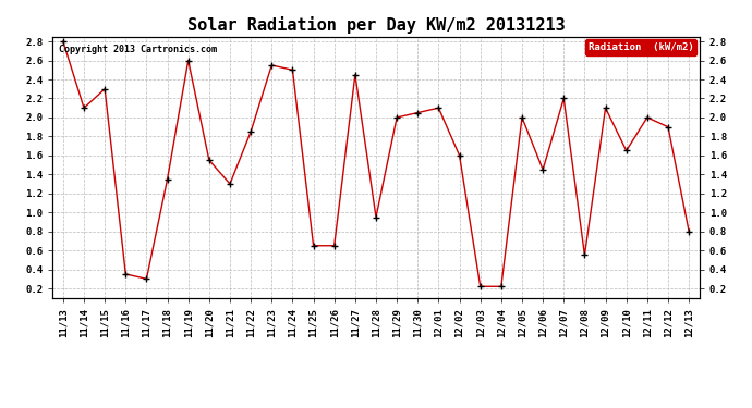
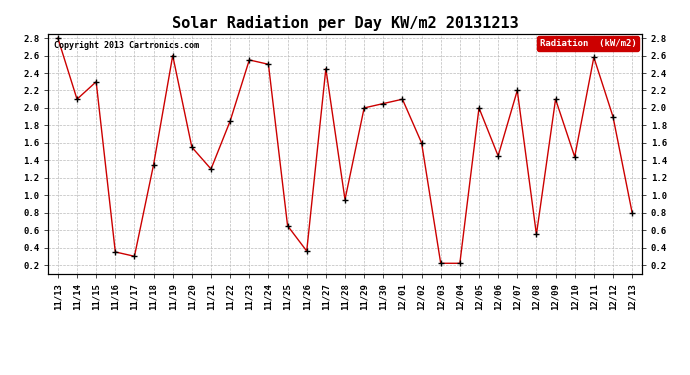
11/26: 0.65 -> 0.36
12/10: 1.65 -> 1.44
12/11: 2.00 -> 2.58
